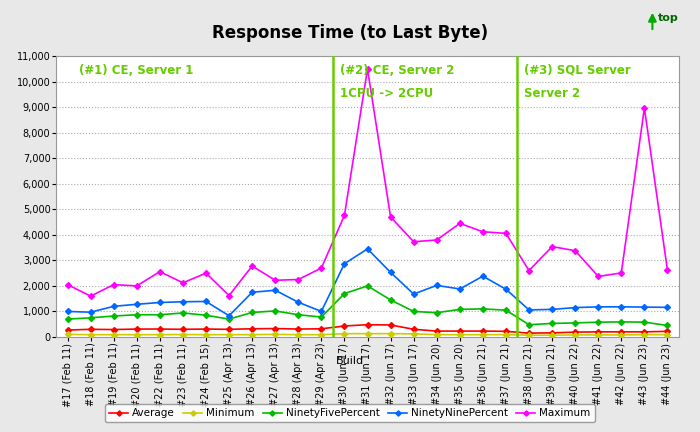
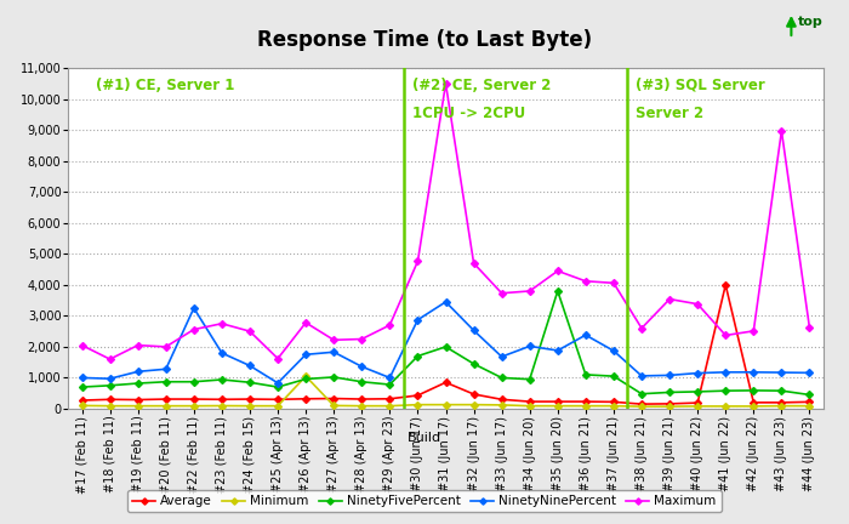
NinetyNinePercent/#22 (Feb 11): 1,350 -> 3,250
NinetyNinePercent/#23 (Feb 11): 1,380 -> 1,800
Maximum/#23 (Feb 11): 2,120 -> 2,750
Minimum/#26 (Apr 13): 90 -> 1,050
Average/#31 (Jun 17): 480 -> 850
NinetyFivePercent/#35 (Jun 20): 1,080 -> 3,800
Average/#41 (Jun 22): 200 -> 4,000
